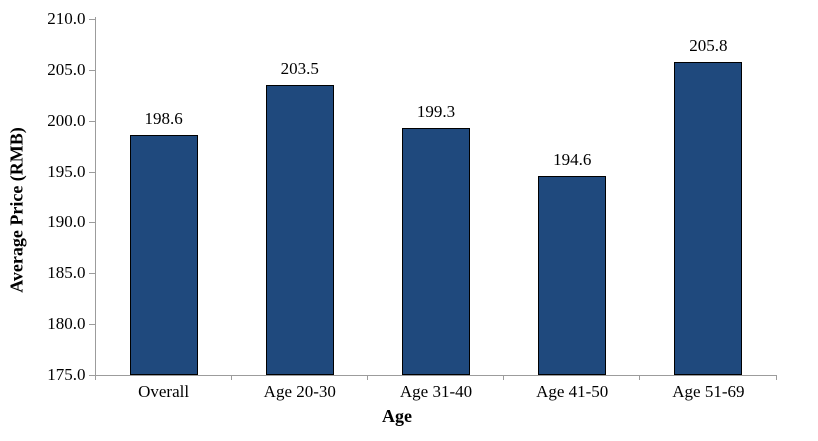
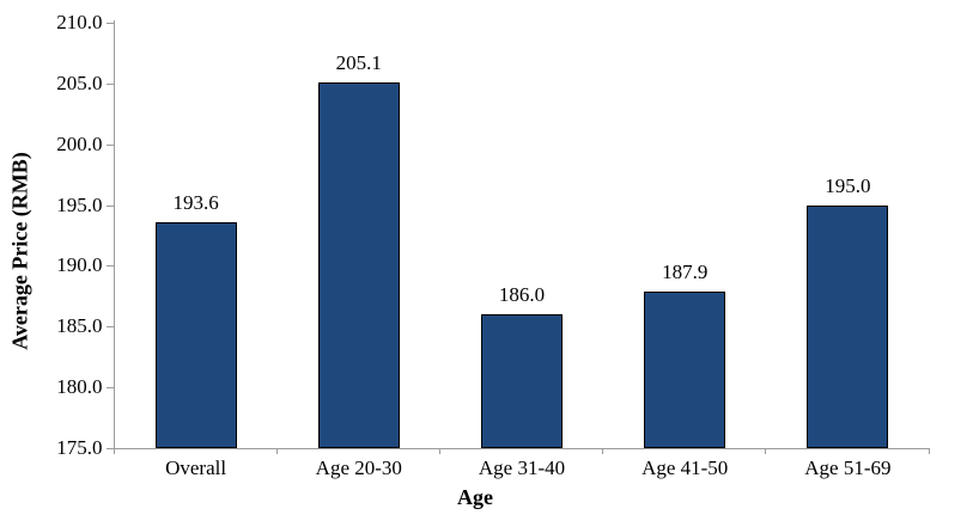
Overall: 198.6 -> 193.6
Age 20-30: 203.5 -> 205.1
Age 31-40: 199.3 -> 186.0
Age 41-50: 194.6 -> 187.9
Age 51-69: 205.8 -> 195.0
